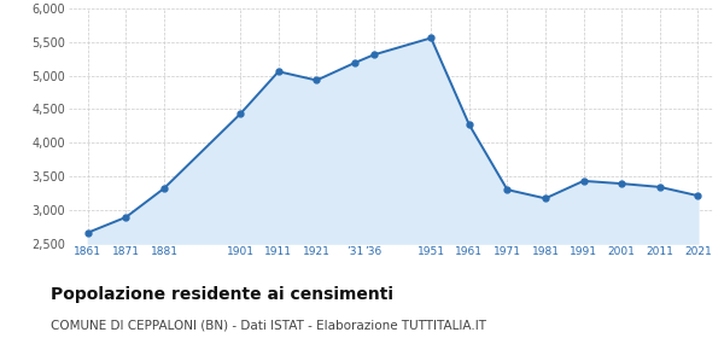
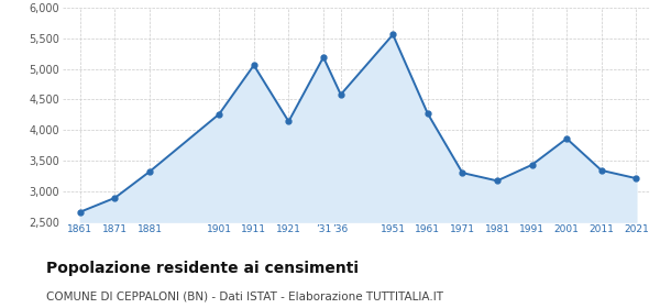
1901: 4,430 -> 4,260
1921: 4,930 -> 4,140
’36: 5,310 -> 4,580
2001: 3,390 -> 3,860
